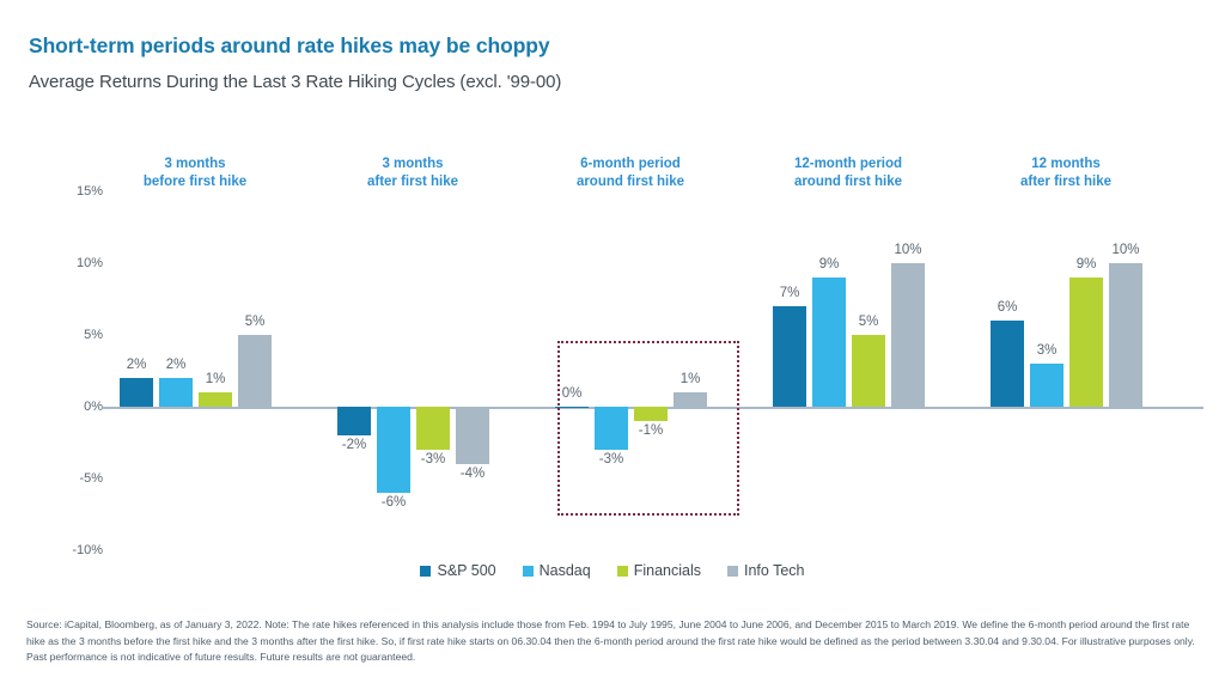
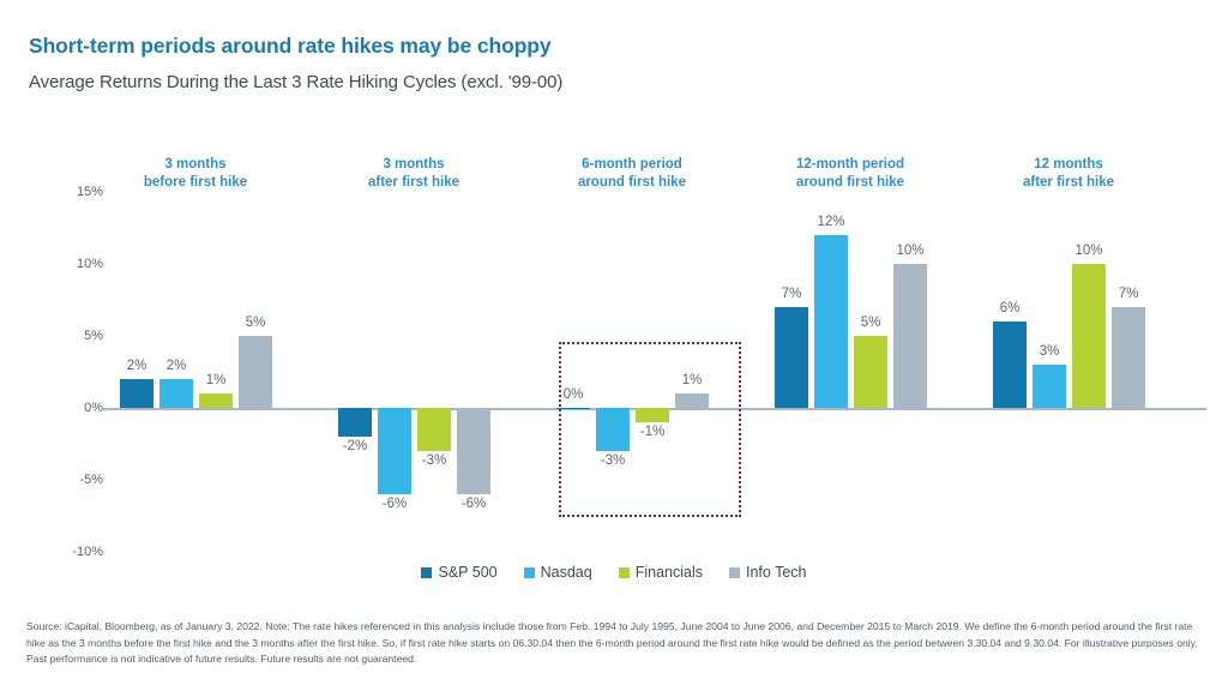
Info Tech/3 months after first hike: -4% -> -6%
Nasdaq/12-month period around first hike: 9% -> 12%
Financials/12 months after first hike: 9% -> 10%
Info Tech/12 months after first hike: 10% -> 7%
